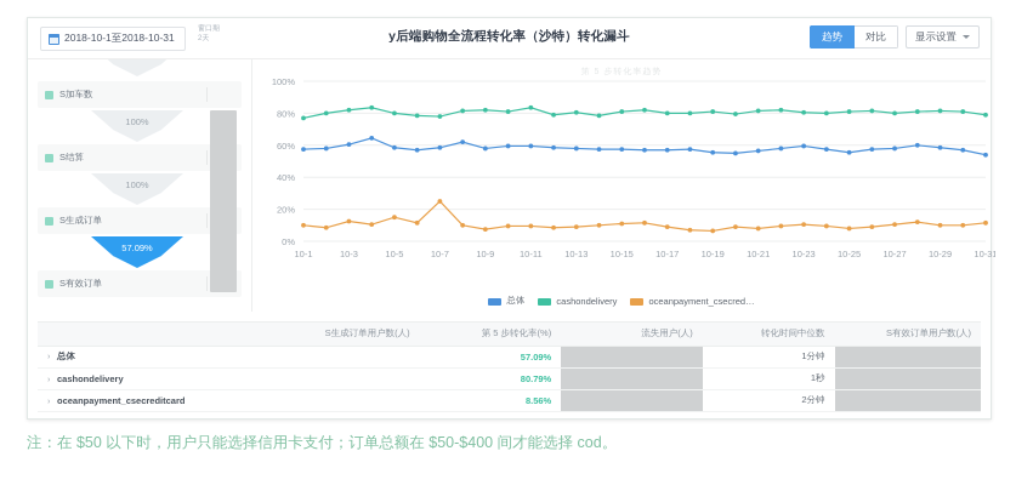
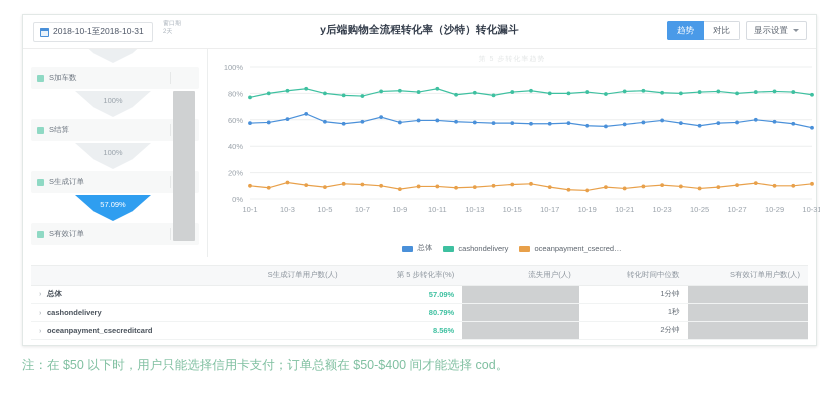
oceanpayment_csecred…/10-5: 15% -> 9%
oceanpayment_csecred…/10-7: 25% -> 11%
